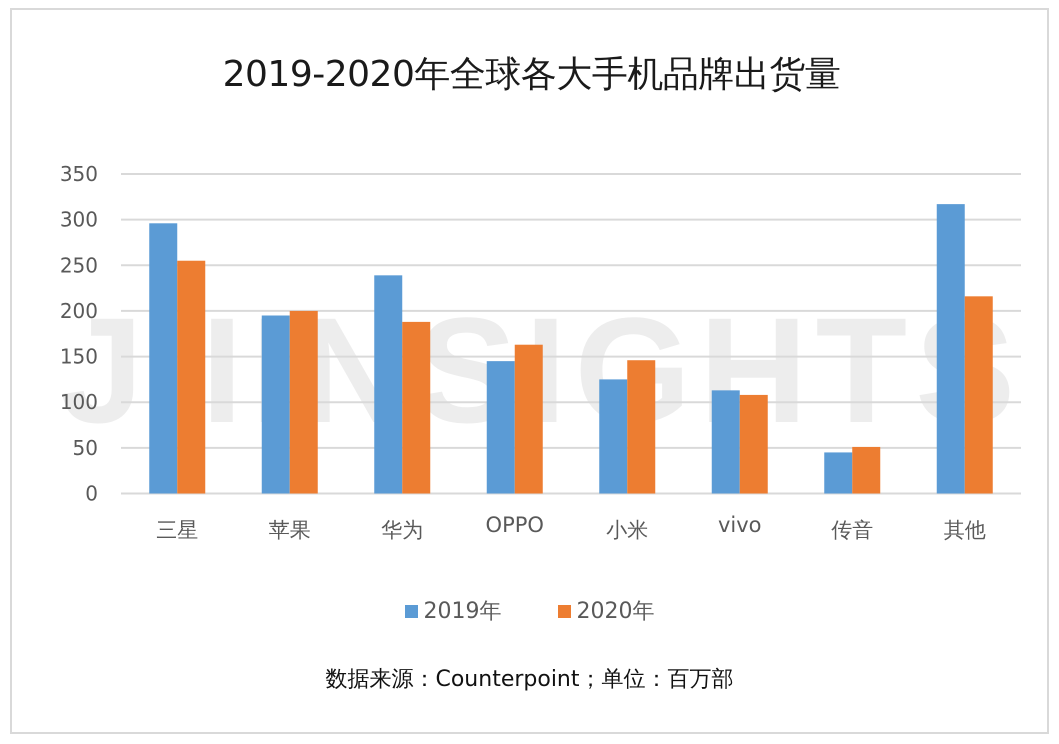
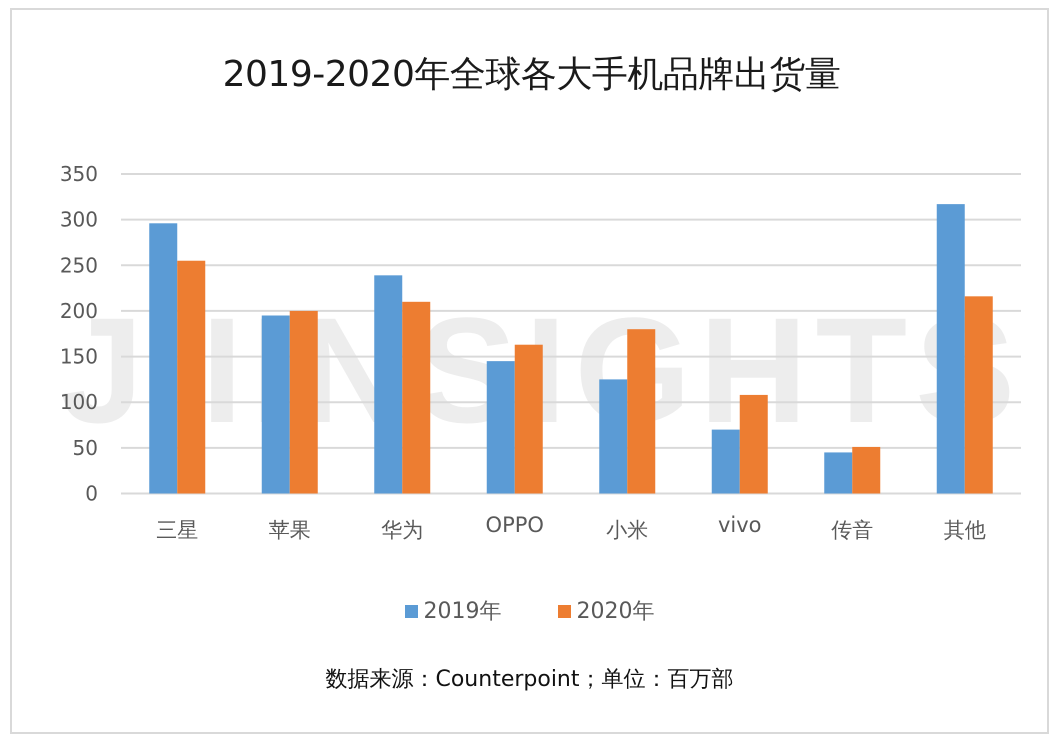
2020年/华为: 190 -> 210
2020年/小米: 150 -> 180
2019年/vivo: 110 -> 70
